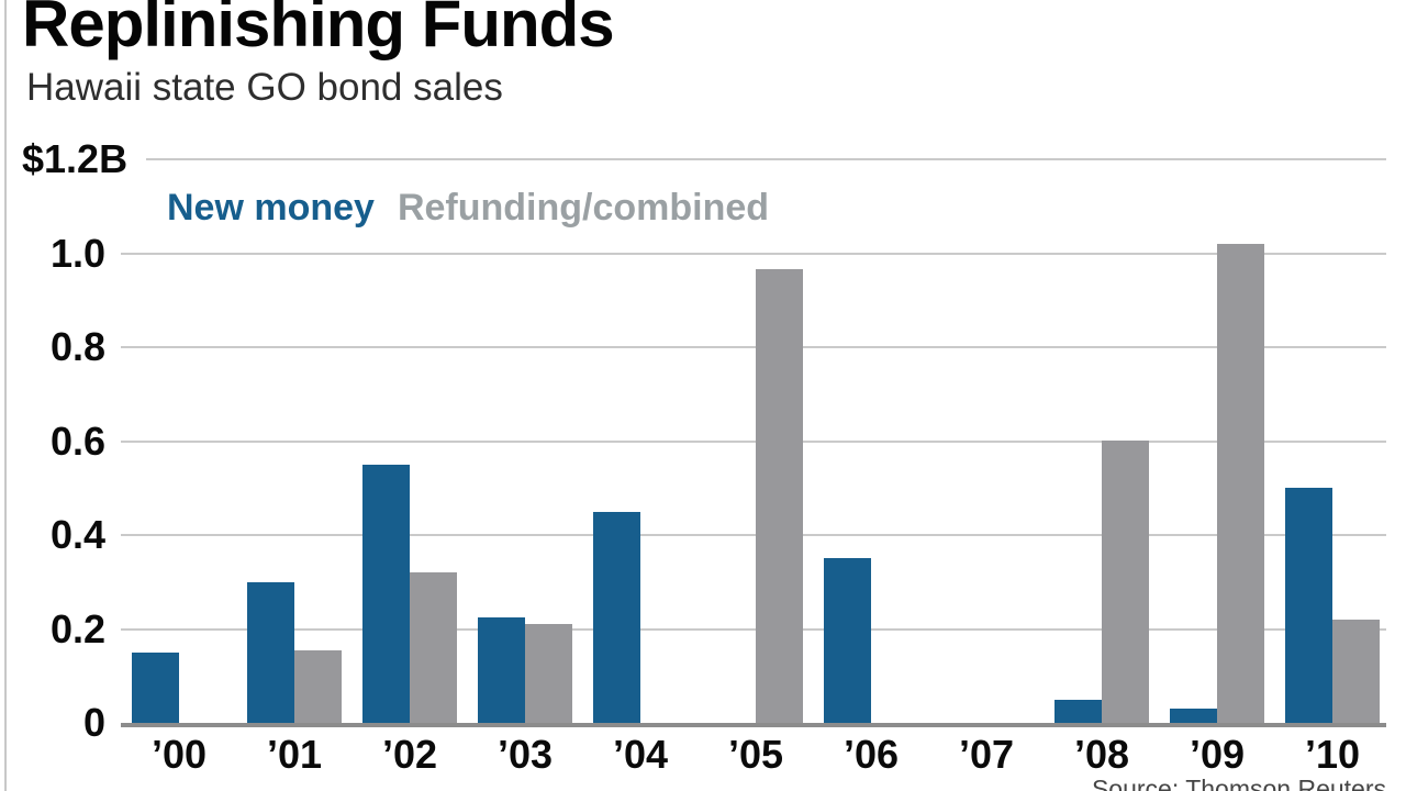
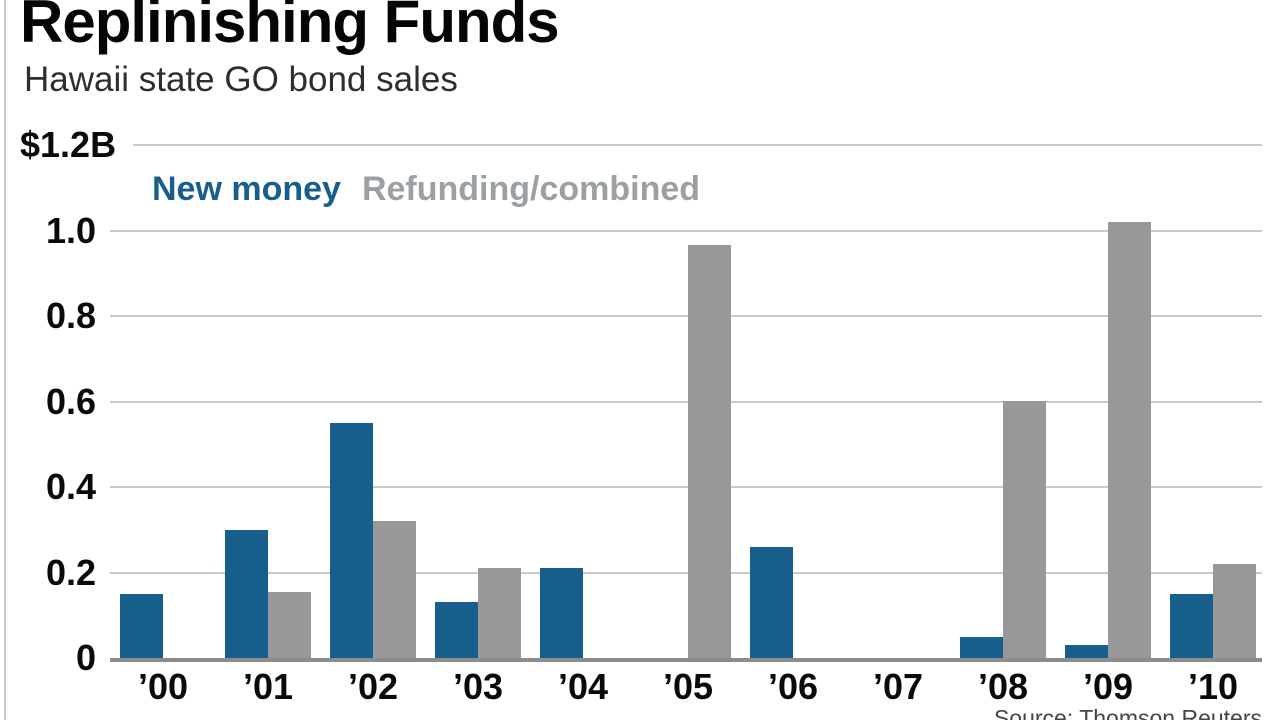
New money/’03: 0.23 -> 0.13
New money/’04: 0.45 -> 0.21
New money/’06: 0.35 -> 0.26
New money/’10: 0.50 -> 0.15
